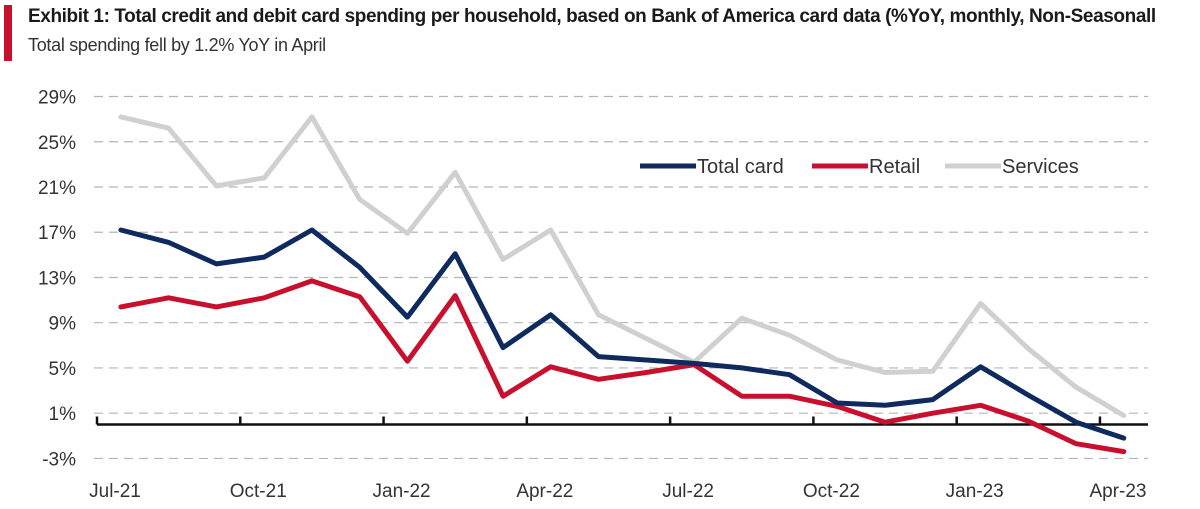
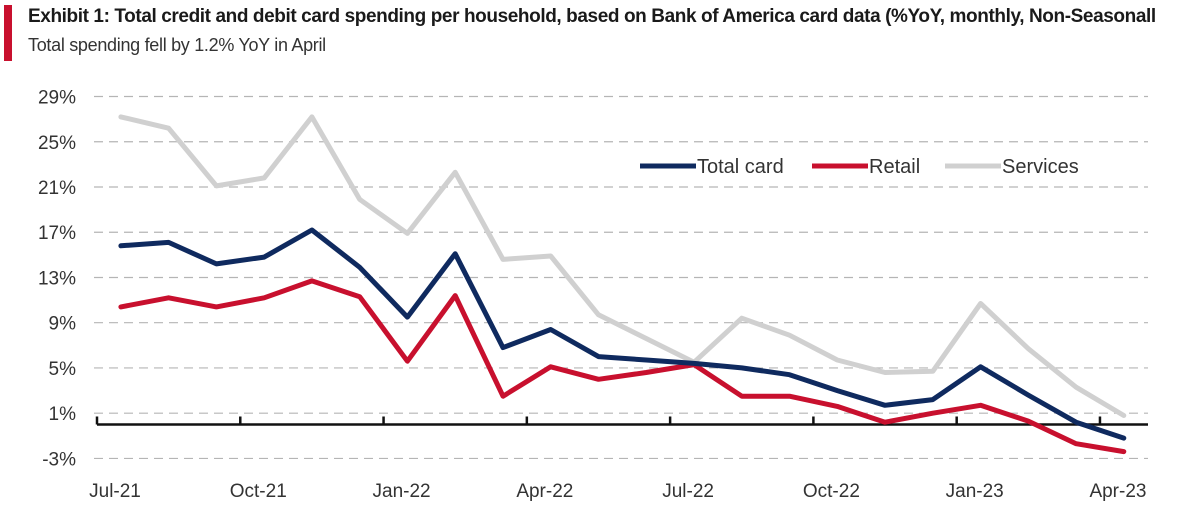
Total card/Jul-21: 17.2% -> 15.8%
Total card/Apr-22: 9.7% -> 8.4%
Services/Apr-22: 17.2% -> 14.9%
Total card/Oct-22: 1.9% -> 3.0%
